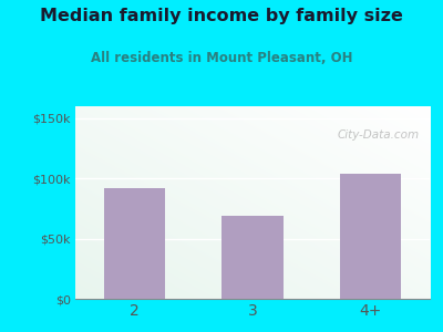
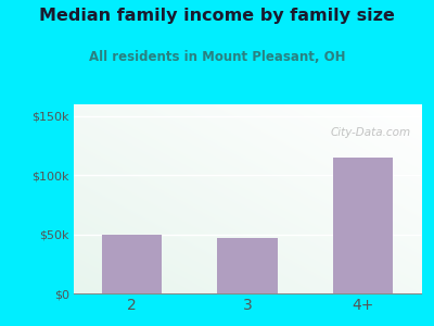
2: $92k -> $50k
3: $69k -> $47k
4+: $104k -> $115k
